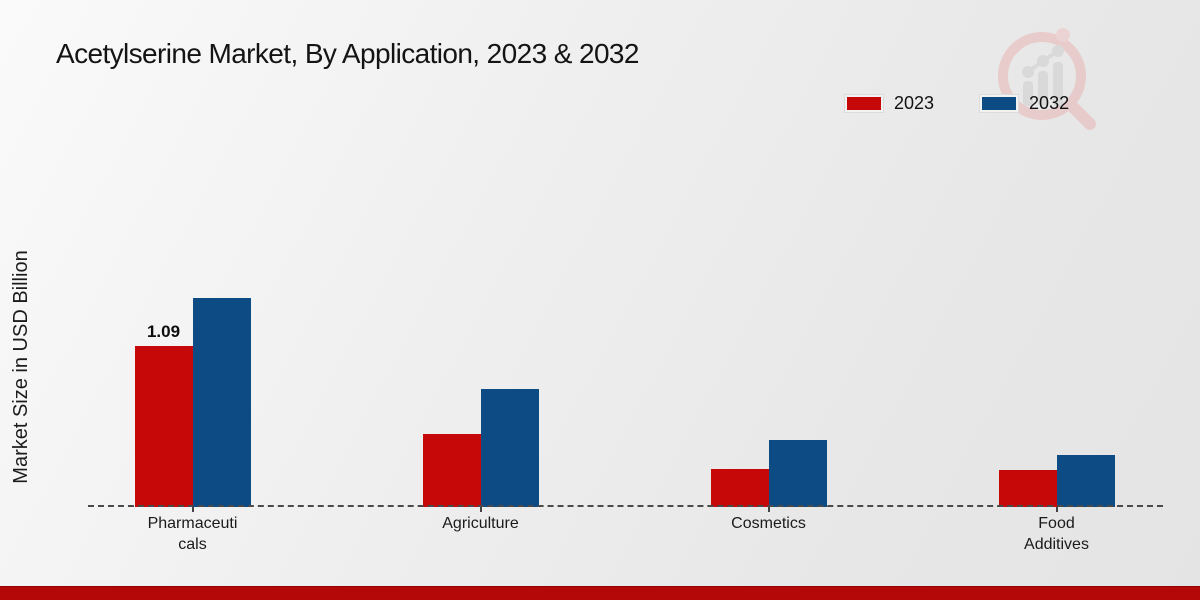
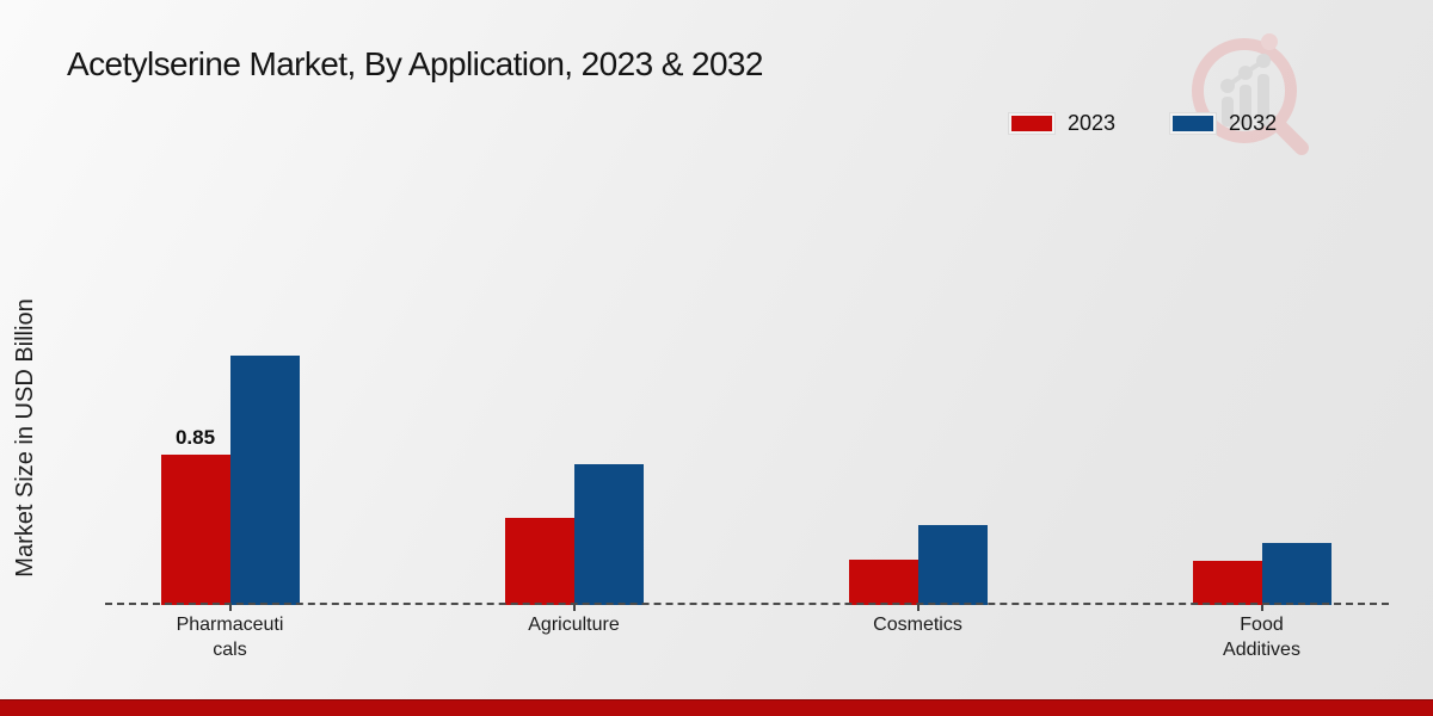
2023/Pharmaceuticals: 1.09 -> 0.85
